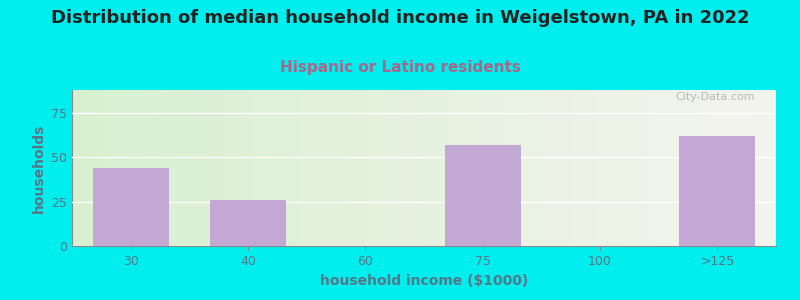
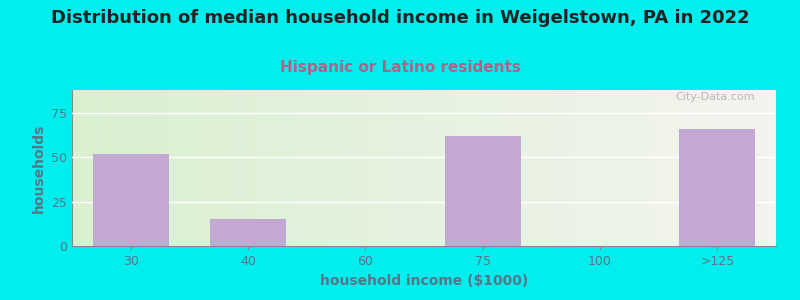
30: 44 -> 52
40: 26 -> 15
75: 57 -> 62
>125: 62 -> 66
